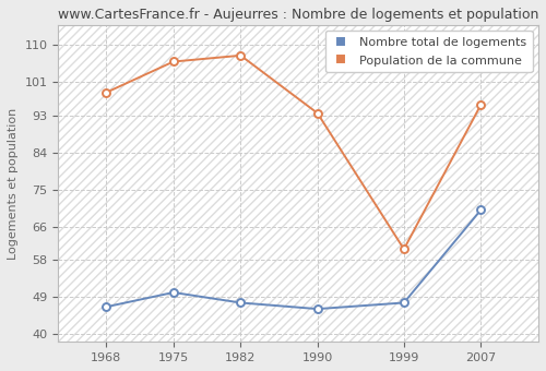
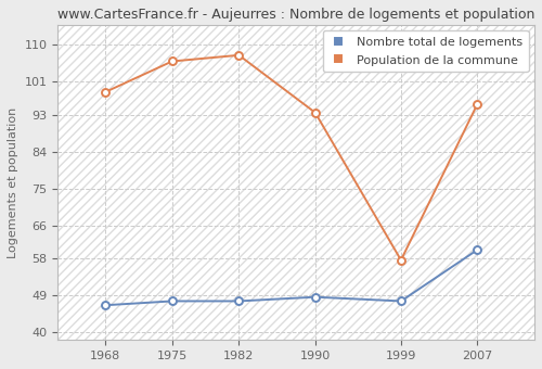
Nombre total de logements/1975: 50.0 -> 47.5
Nombre total de logements/1990: 46.0 -> 48.5
Population de la commune/1999: 60.5 -> 57.5
Nombre total de logements/2007: 70.0 -> 60.0
